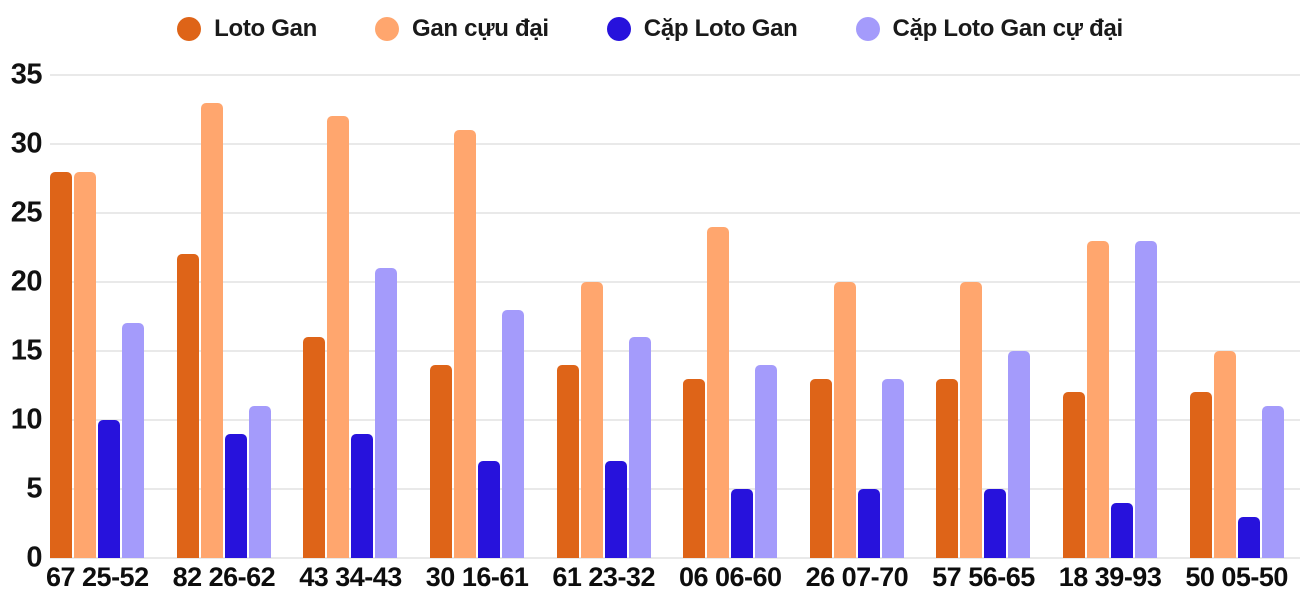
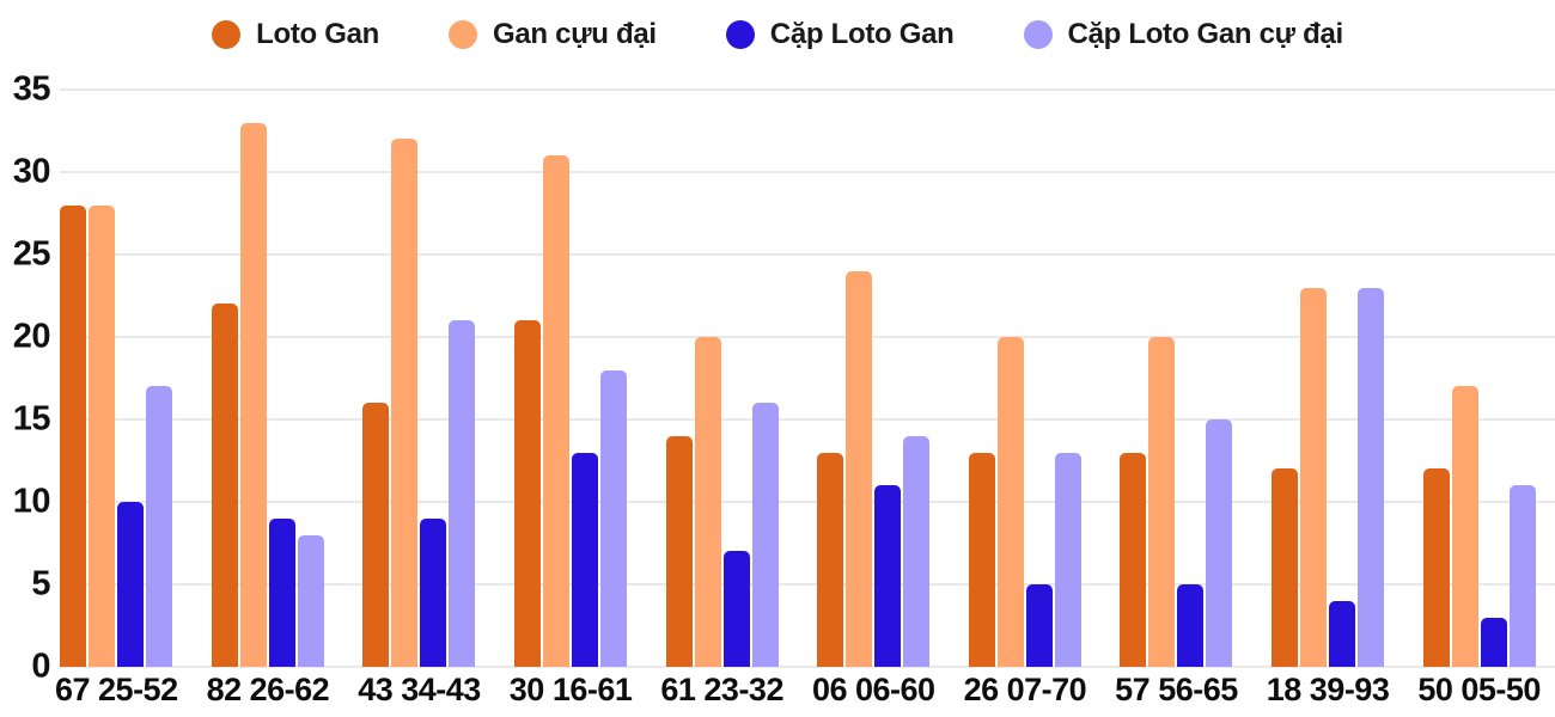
Cặp Loto Gan cự đại/82 26-62: 11 -> 8
Loto Gan/30 16-61: 14 -> 21
Cặp Loto Gan/30 16-61: 7 -> 13
Cặp Loto Gan/06 06-60: 5 -> 11
Gan cựu đại/50 05-50: 15 -> 17
